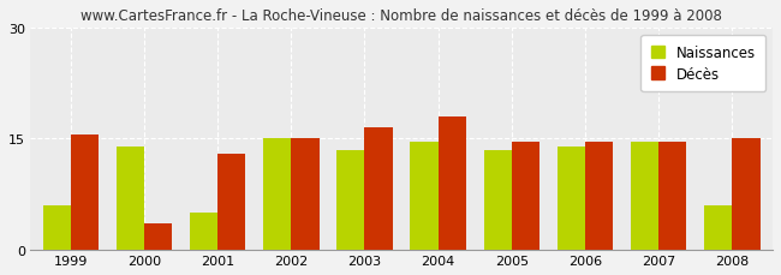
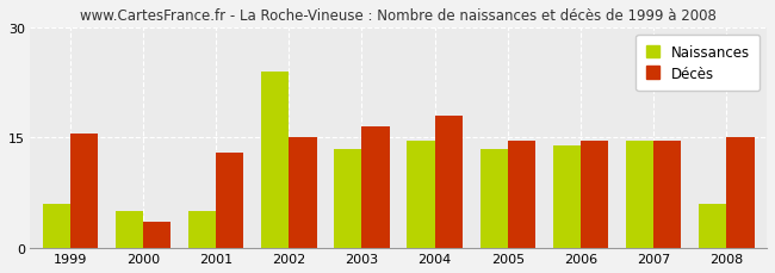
Naissances/2000: 14.0 -> 5.0
Naissances/2002: 15.0 -> 24.0
